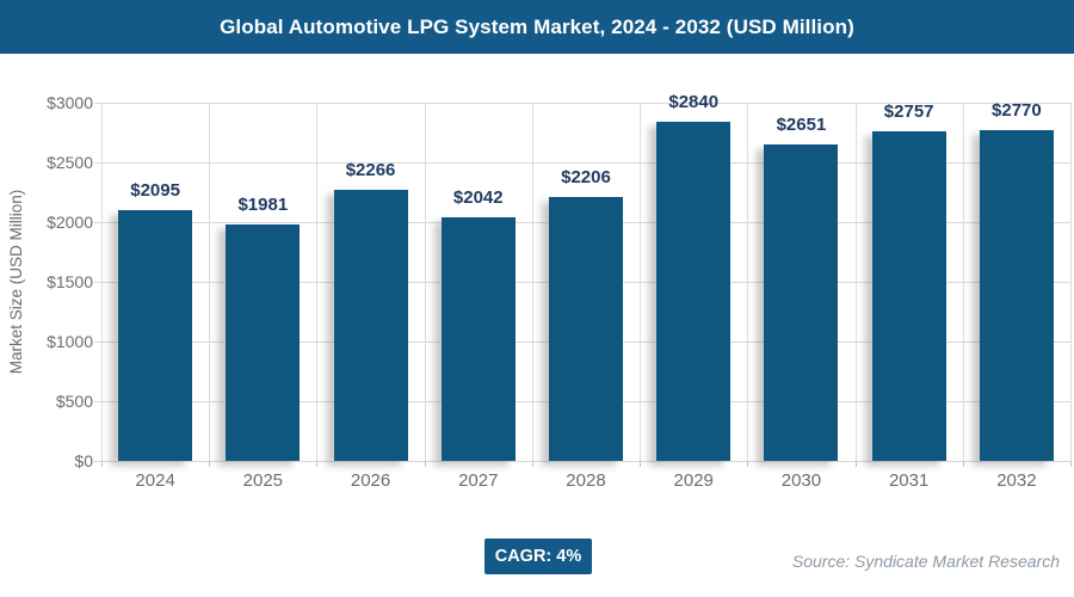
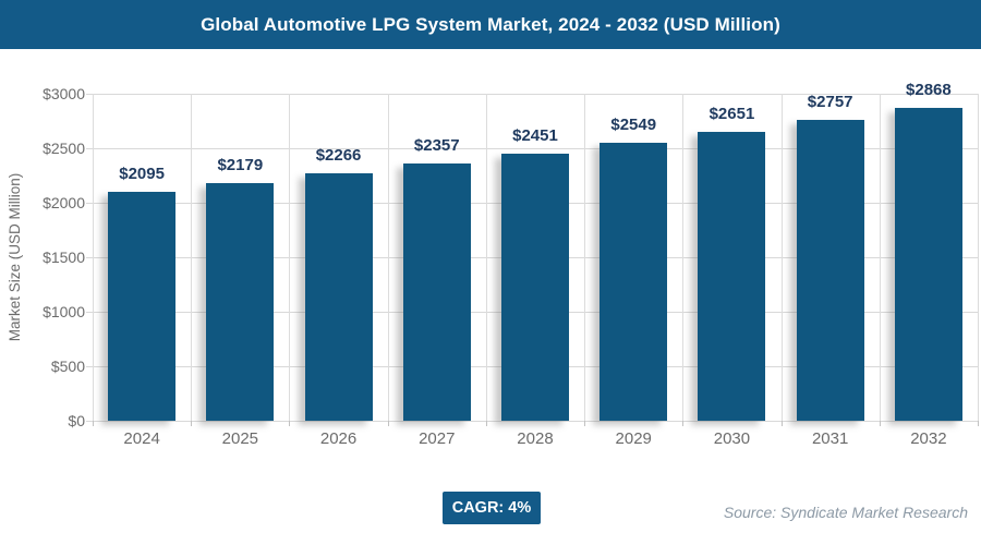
2025: $1981 -> $2179
2027: $2042 -> $2357
2028: $2206 -> $2451
2029: $2840 -> $2549
2032: $2770 -> $2868
